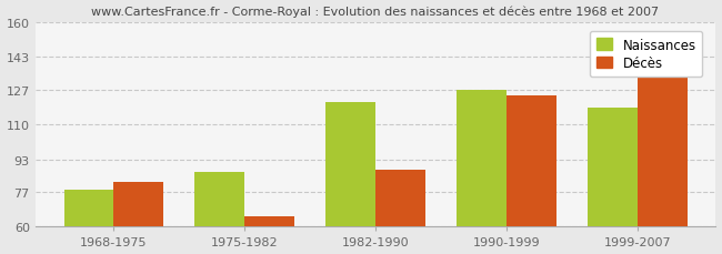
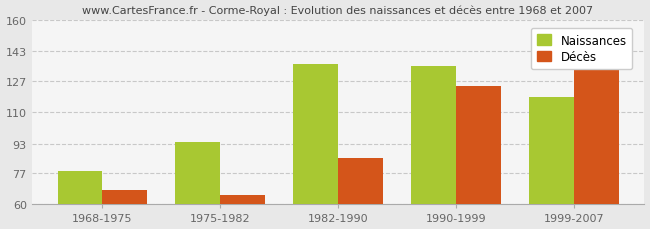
Décès/1968-1975: 82 -> 68
Naissances/1975-1982: 87 -> 94
Naissances/1982-1990: 121 -> 136
Décès/1982-1990: 88 -> 85
Naissances/1990-1999: 127 -> 135
